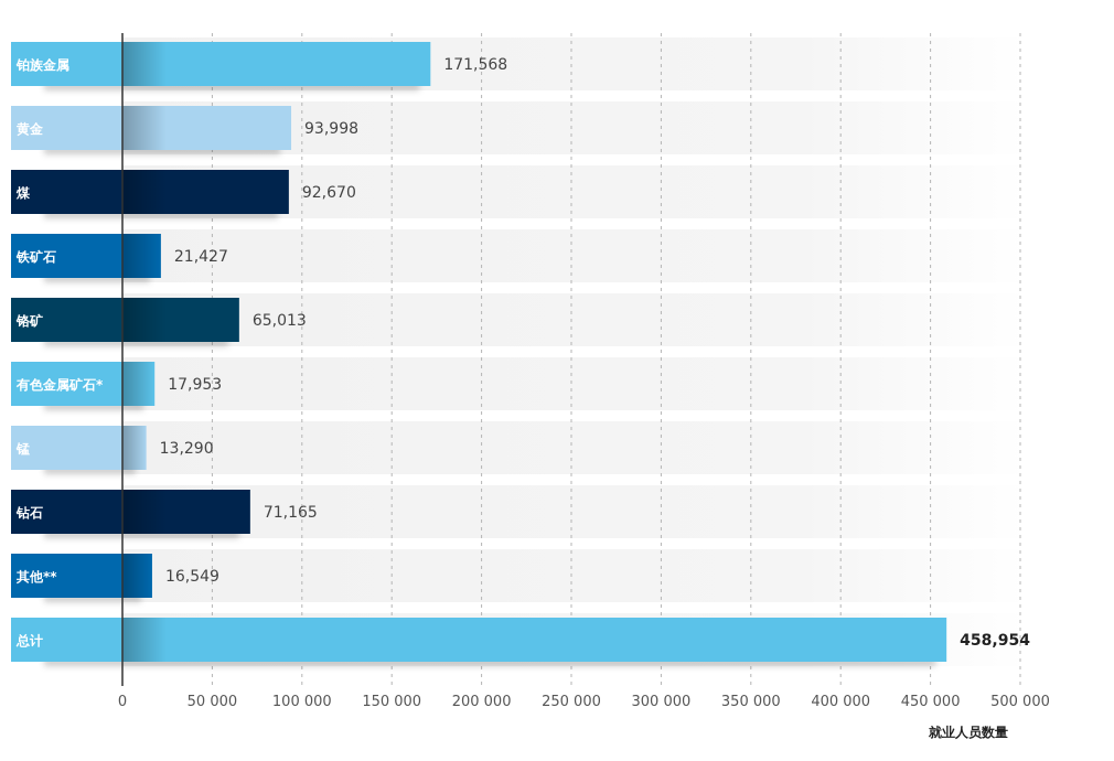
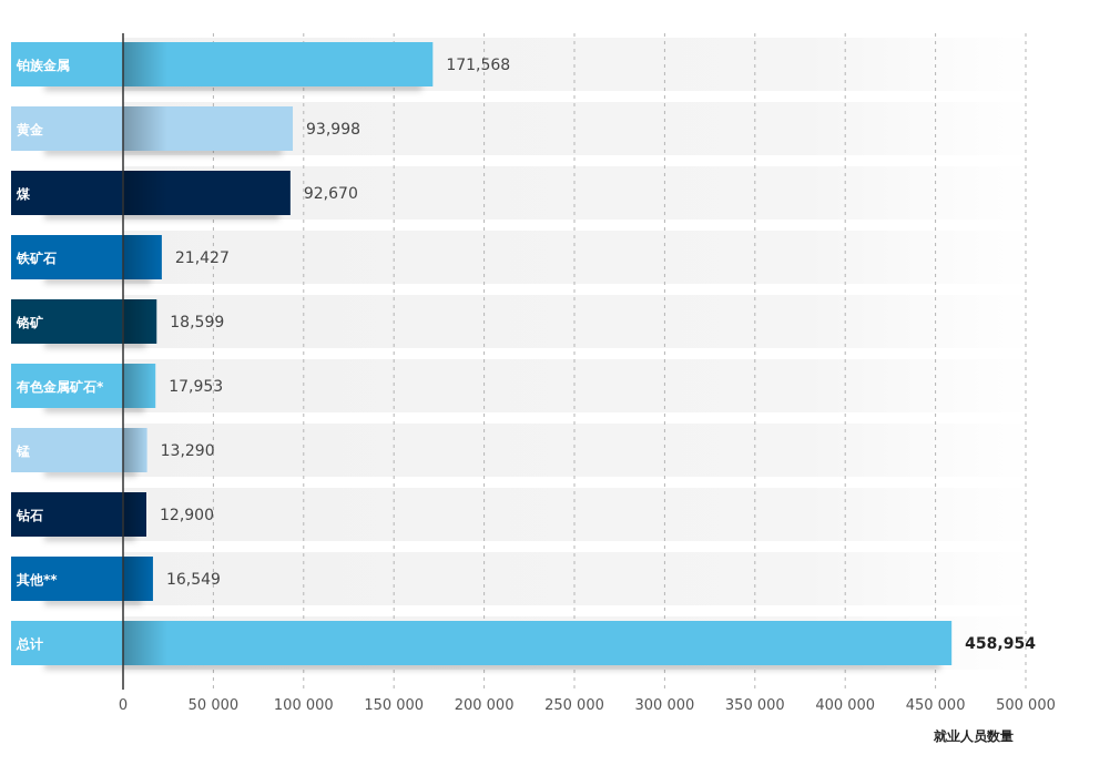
铬矿: 65,013 -> 18,599
钻石: 71,165 -> 12,900
